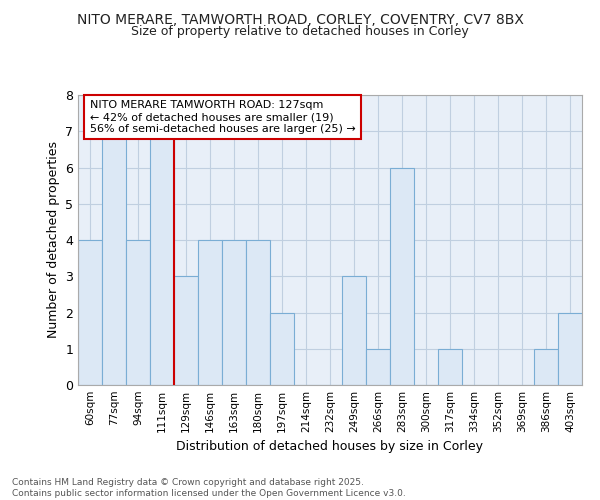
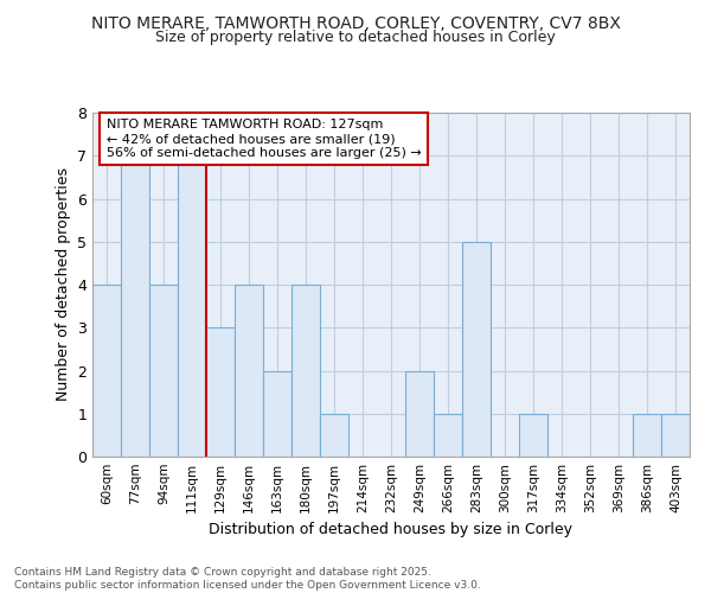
163sqm: 4 -> 2
197sqm: 2 -> 1
249sqm: 3 -> 2
283sqm: 6 -> 5
403sqm: 2 -> 1
